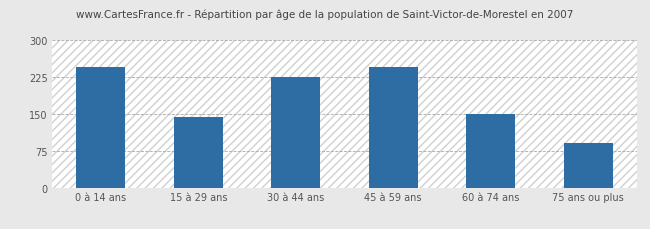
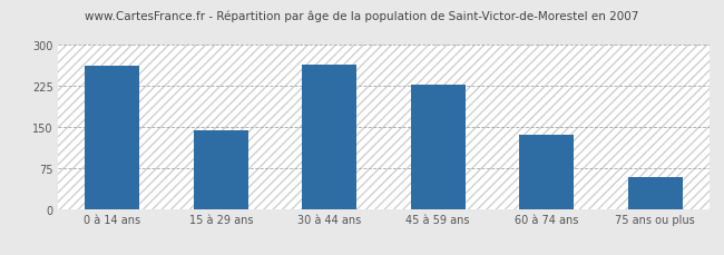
0 à 14 ans: 245 -> 262
30 à 44 ans: 225 -> 265
45 à 59 ans: 245 -> 228
60 à 74 ans: 150 -> 135
75 ans ou plus: 90 -> 58
